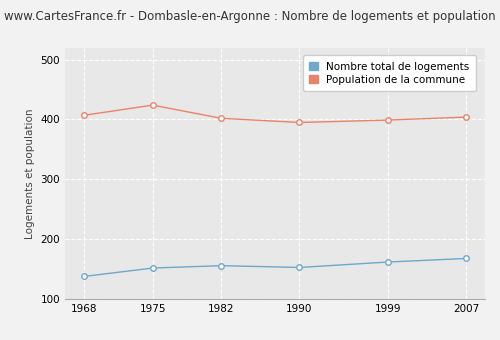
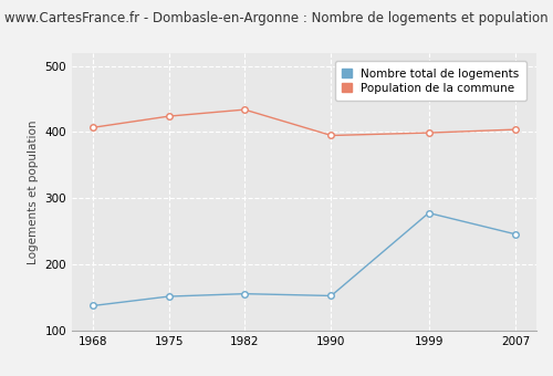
Population de la commune/1982: 402 -> 434
Nombre total de logements/1999: 162 -> 278
Nombre total de logements/2007: 168 -> 246
